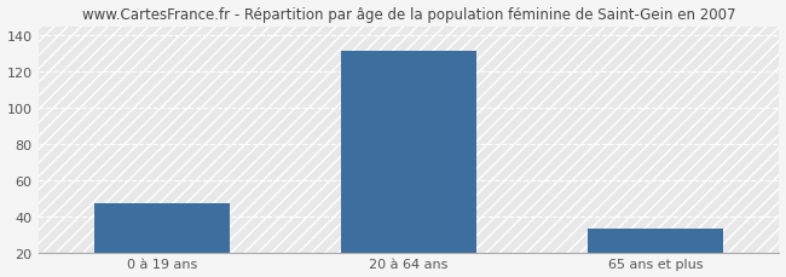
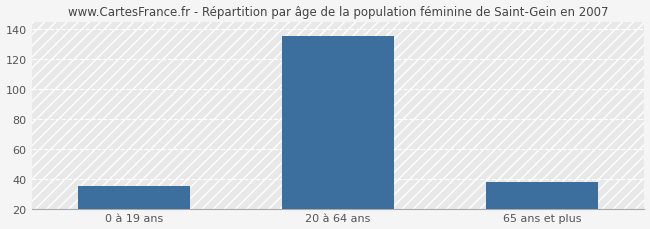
0 à 19 ans: 47 -> 35
20 à 64 ans: 131 -> 135
65 ans et plus: 33 -> 38
